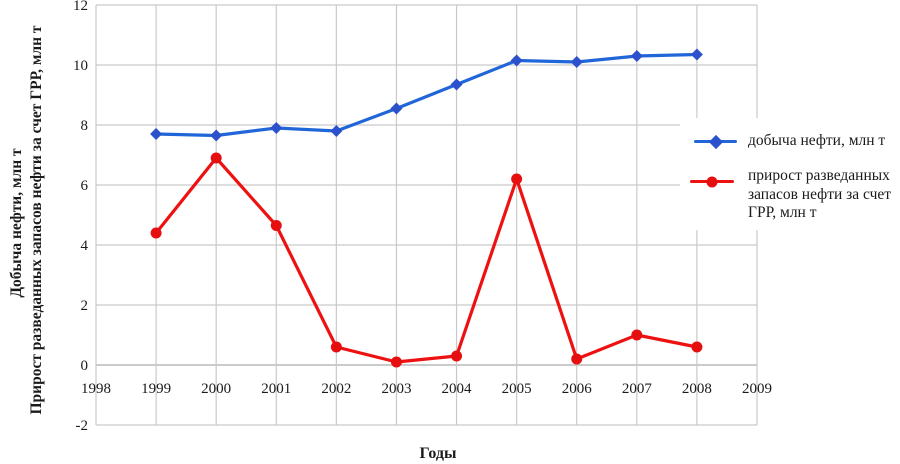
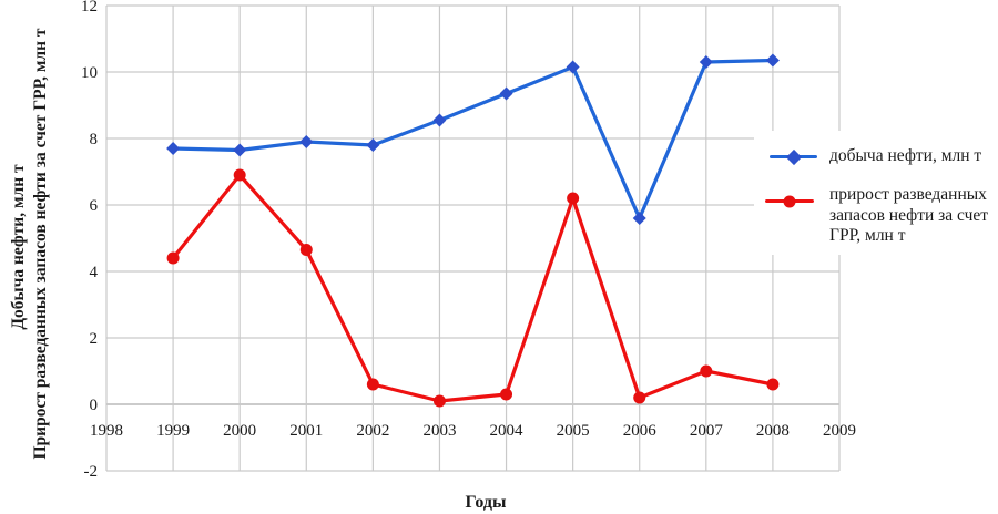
добыча нефти, млн т/2006: 10.1 -> 5.6
